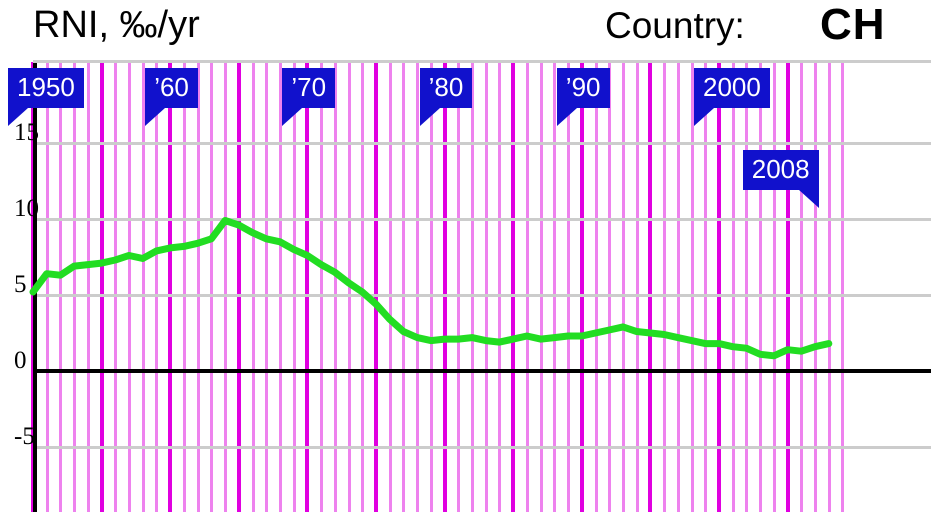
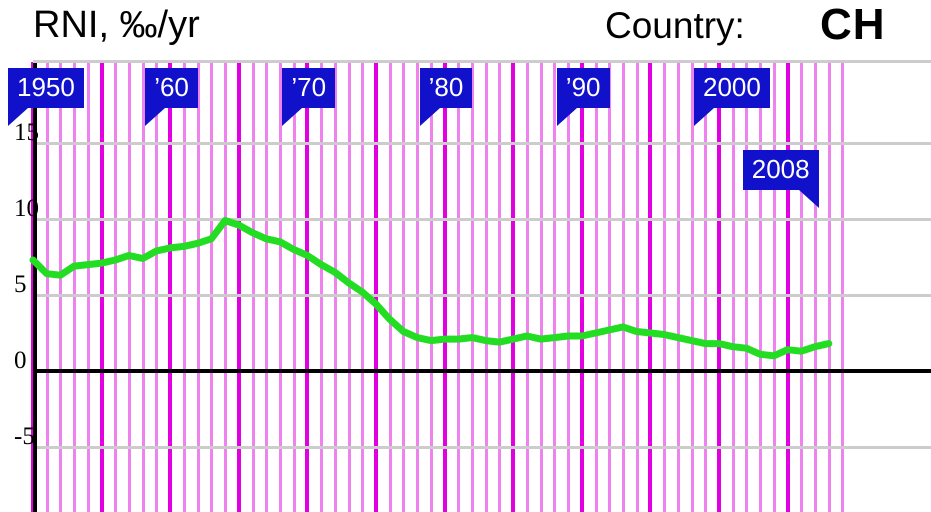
1950: 5.2 -> 7.3
